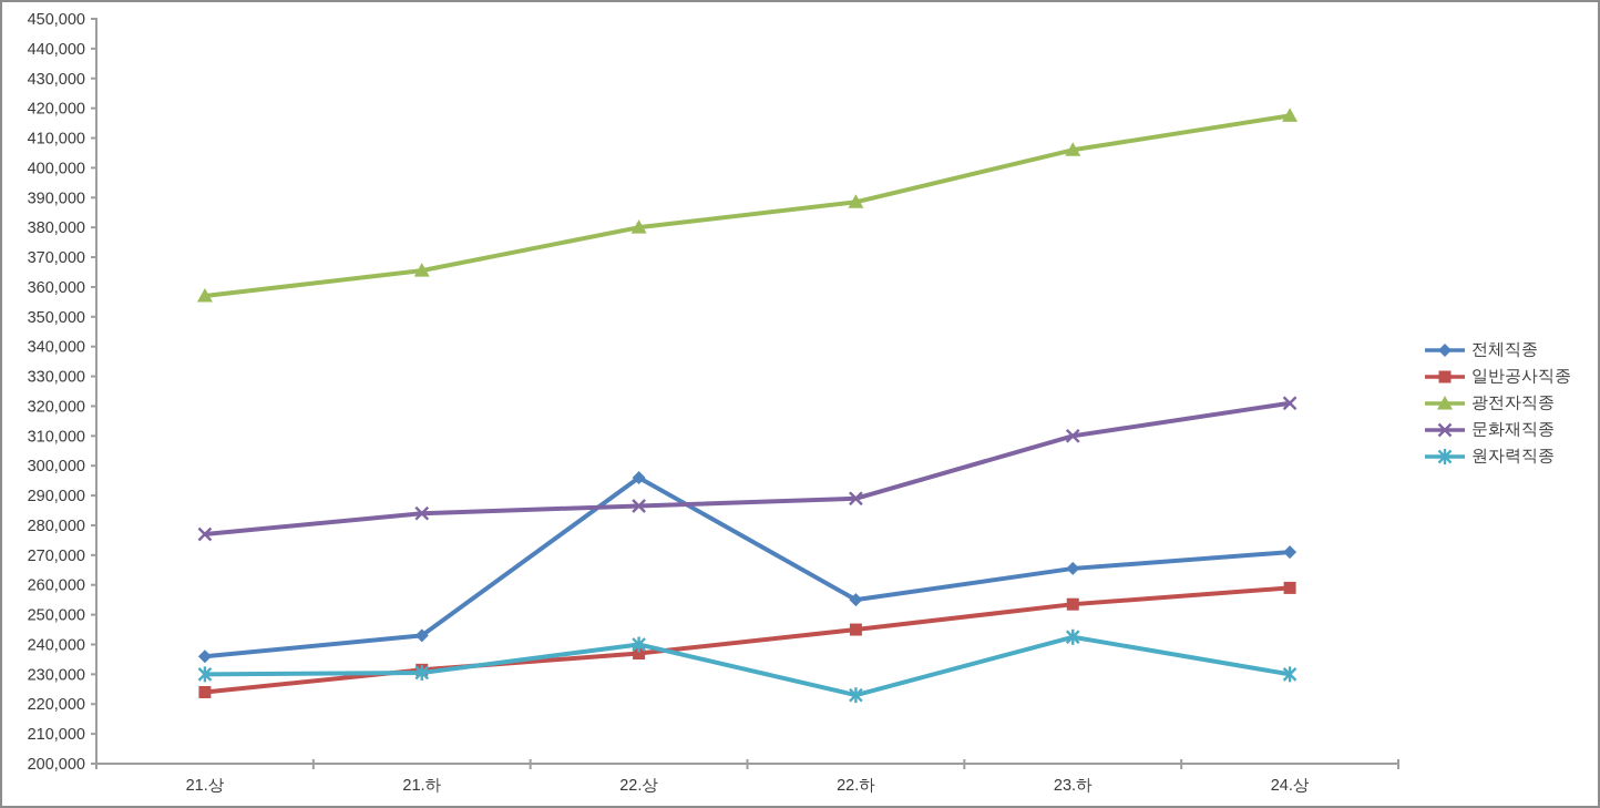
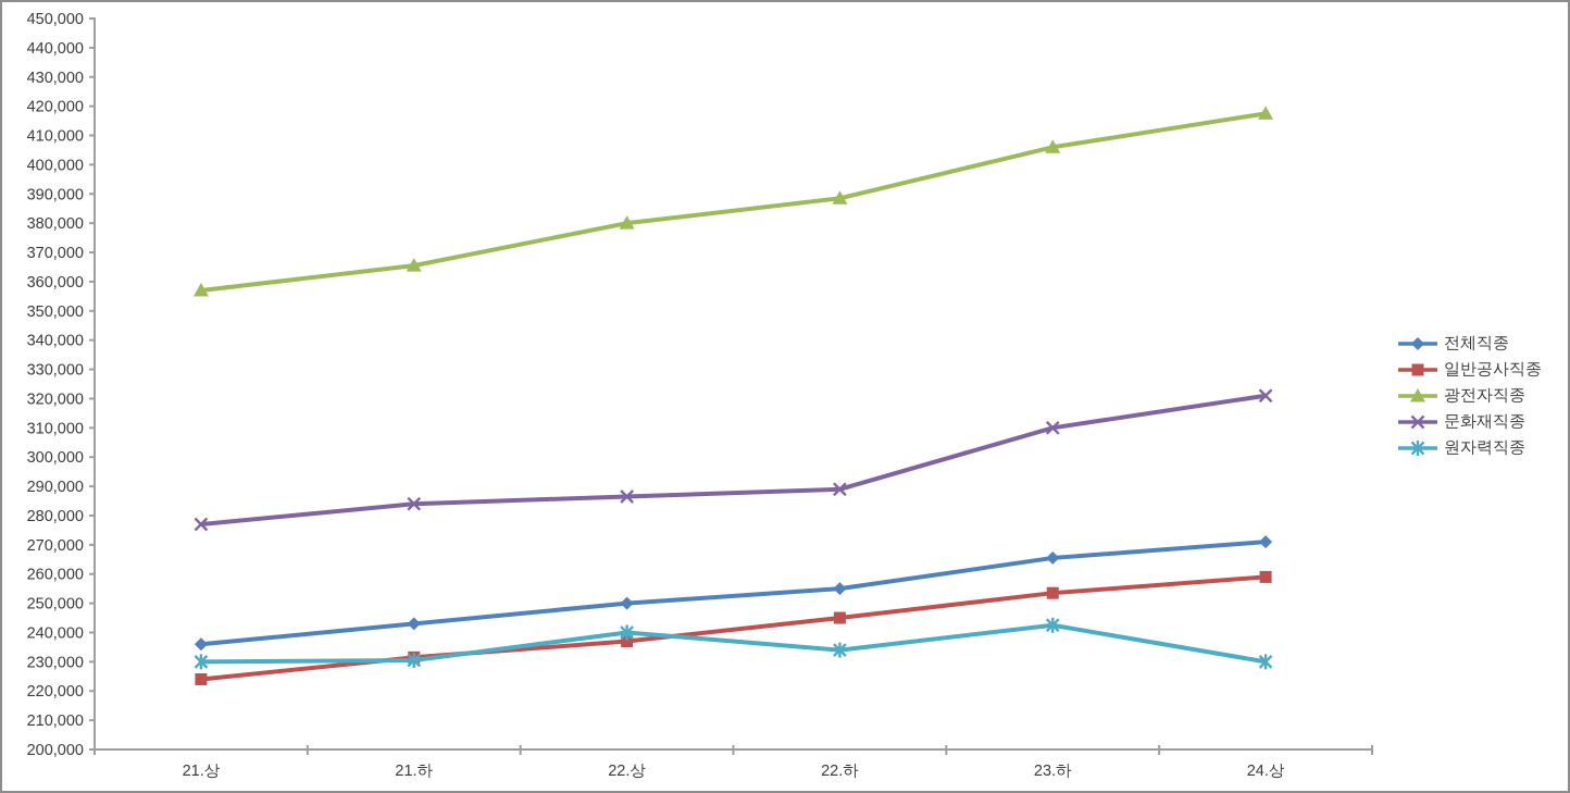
전체직종/22.상: 296000 -> 250000
원자력직종/22.하: 223000 -> 234000
